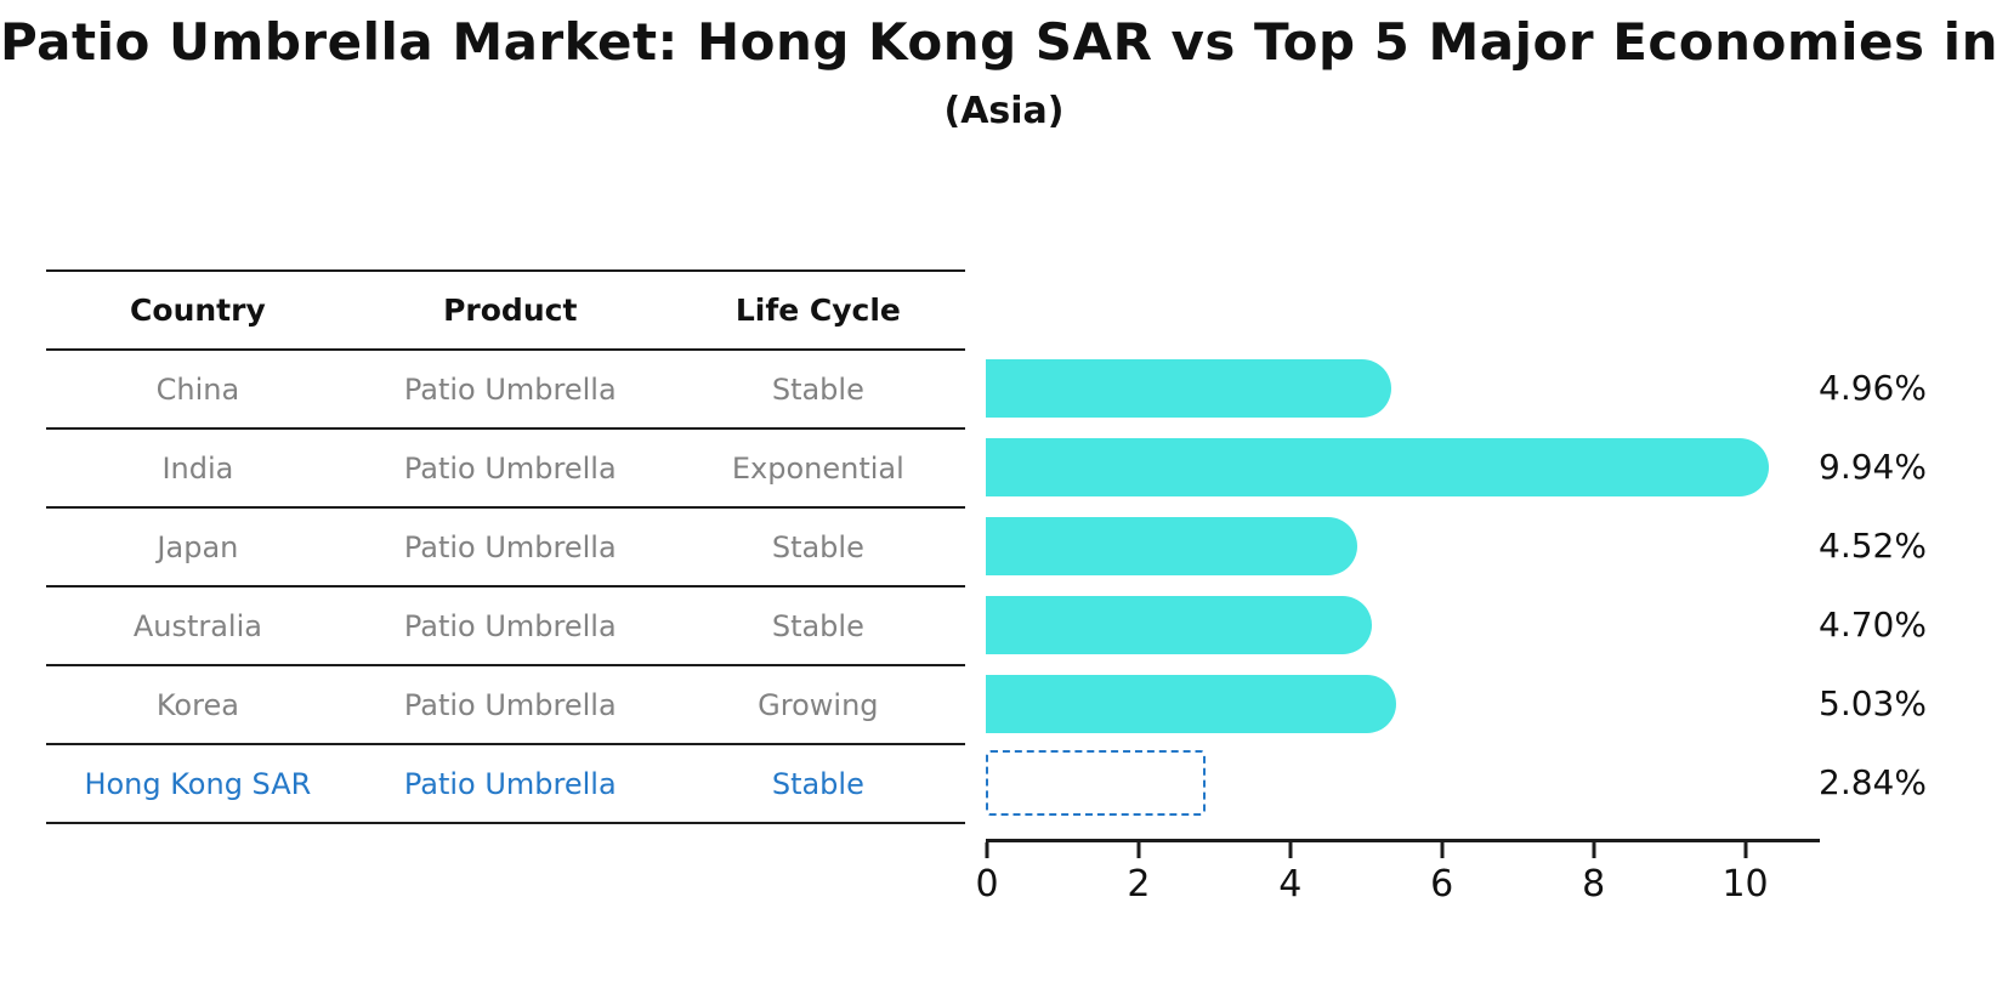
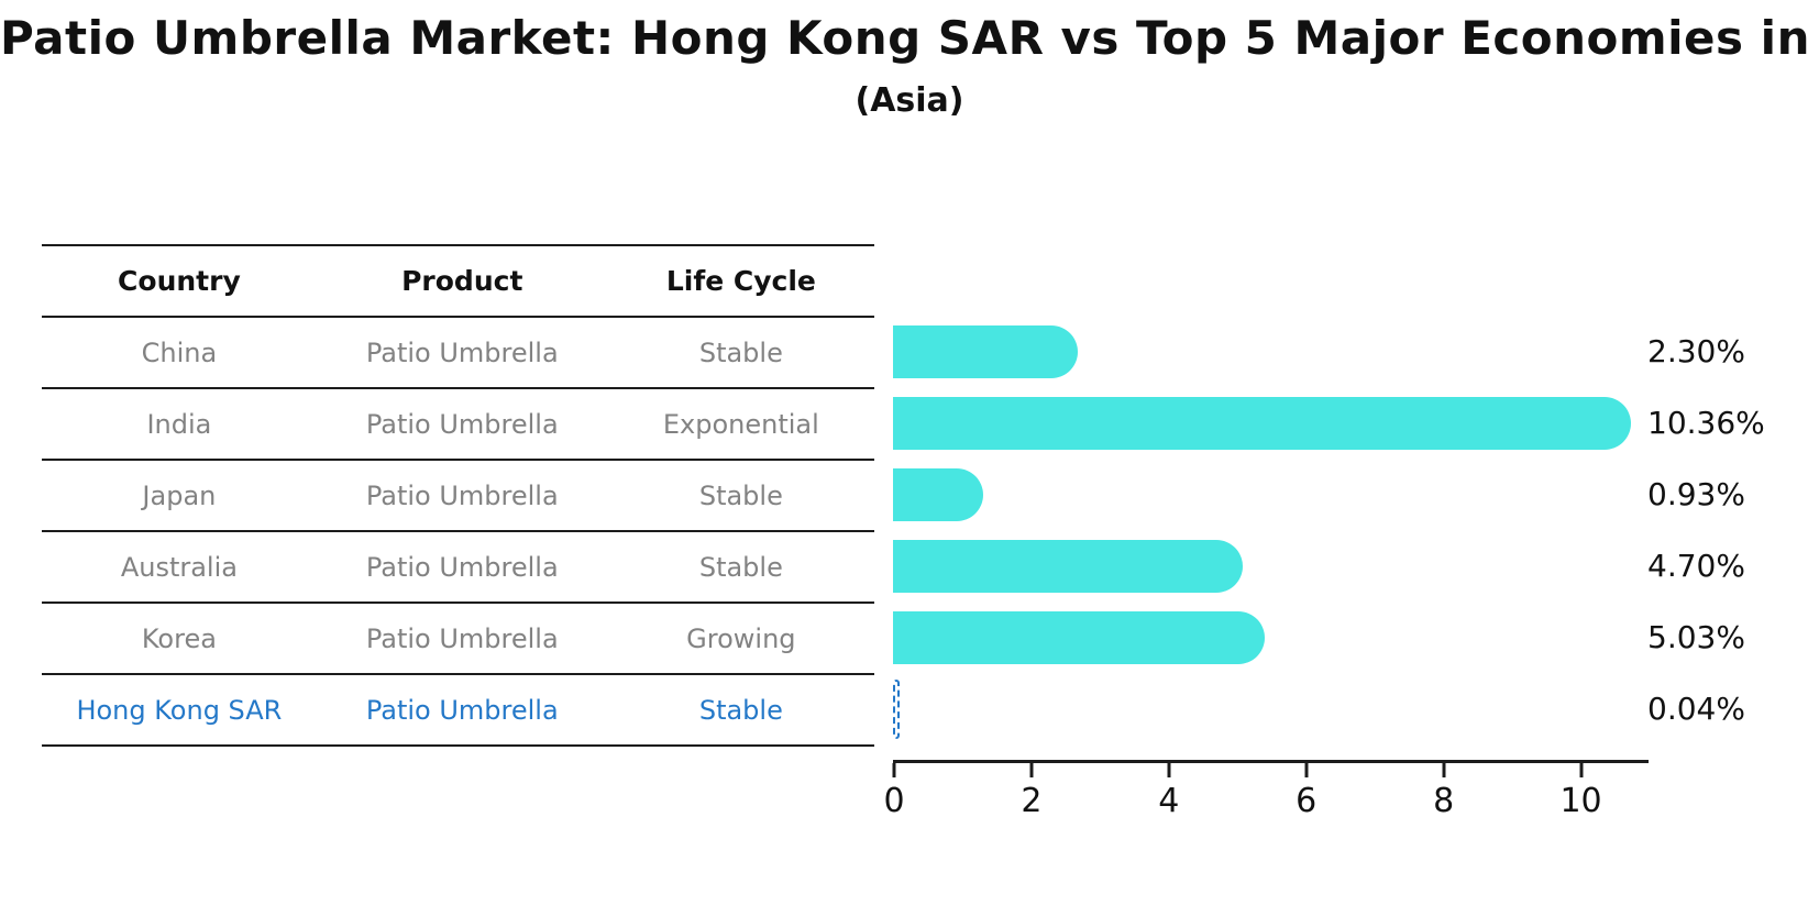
China: 4.96% -> 2.30%
India: 9.94% -> 10.36%
Japan: 4.52% -> 0.93%
Hong Kong SAR: 2.84% -> 0.04%
